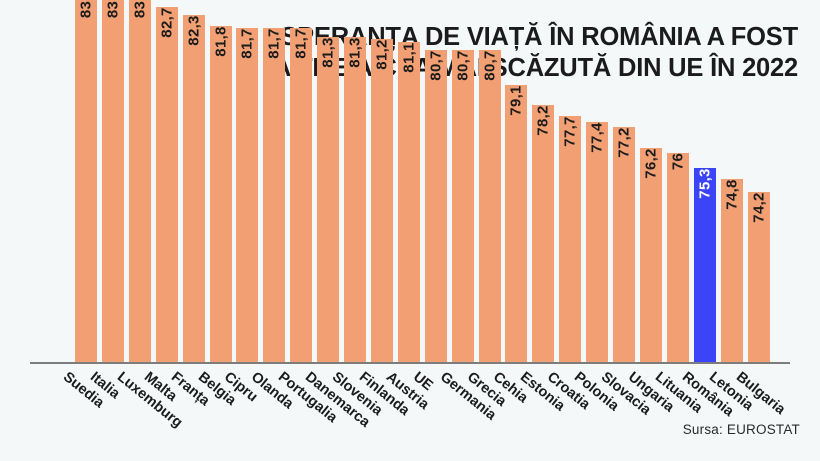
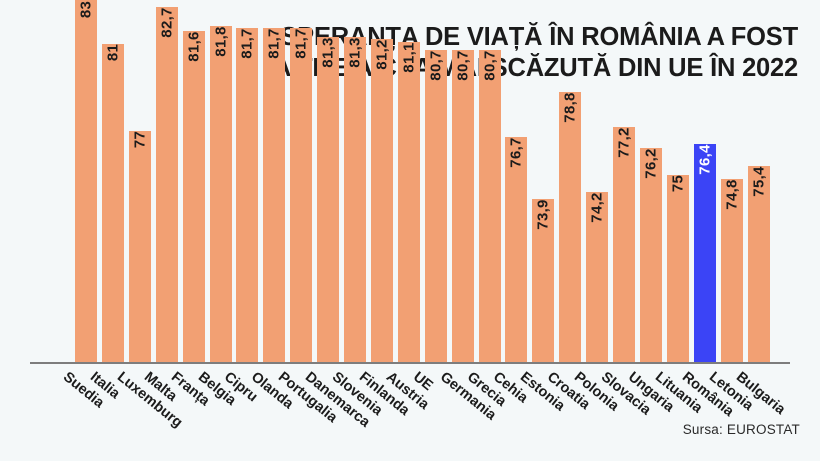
Italia: 83 -> 81
Luxemburg: 83 -> 77
Franța: 82,3 -> 81,6
Cehia: 79,1 -> 76,7
Estonia: 78,2 -> 73,9
Croatia: 77,7 -> 78,8
Polonia: 77,4 -> 74,2
Lituania: 76 -> 75
România: 75,3 -> 76,4
Bulgaria: 74,2 -> 75,4
